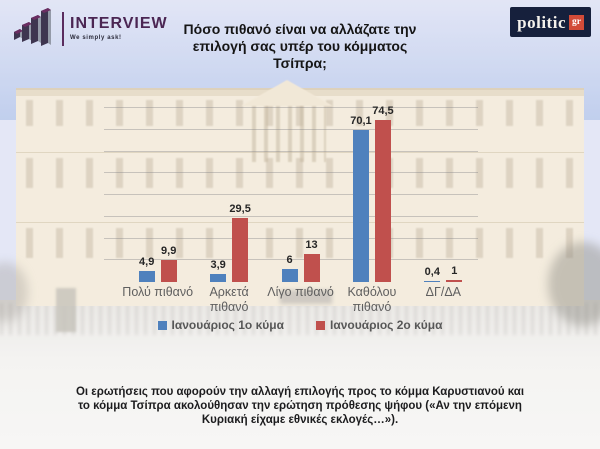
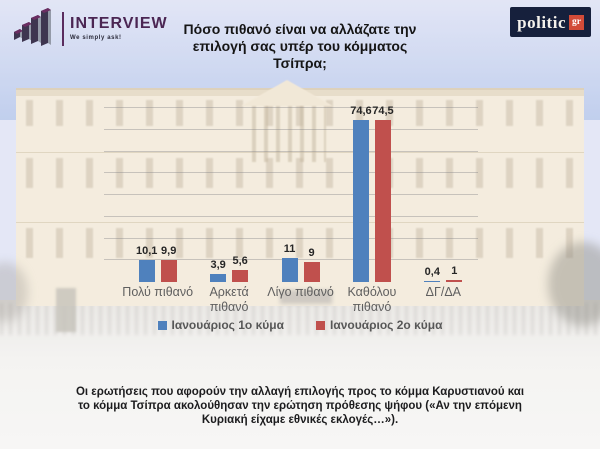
Ιανουάριος 1ο κύμα/Πολύ πιθανό: 4,9 -> 10,1
Ιανουάριος 2ο κύμα/Αρκετά πιθανό: 29,5 -> 5,6
Ιανουάριος 1ο κύμα/Λίγο πιθανό: 6 -> 11
Ιανουάριος 2ο κύμα/Λίγο πιθανό: 13 -> 9
Ιανουάριος 1ο κύμα/Καθόλου πιθανό: 70,1 -> 74,6
